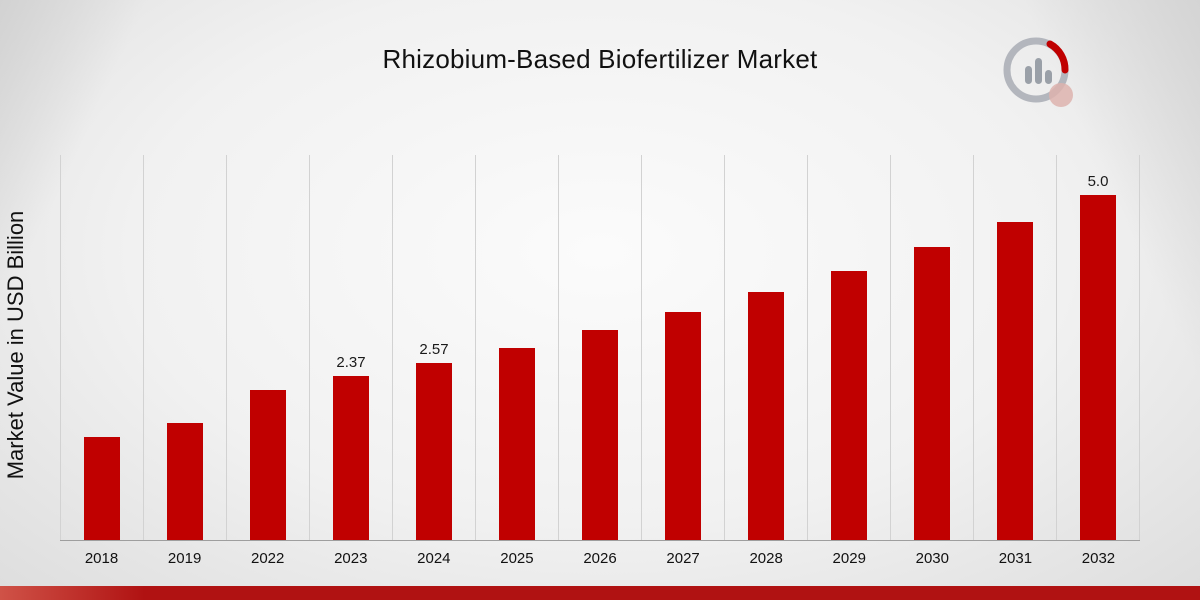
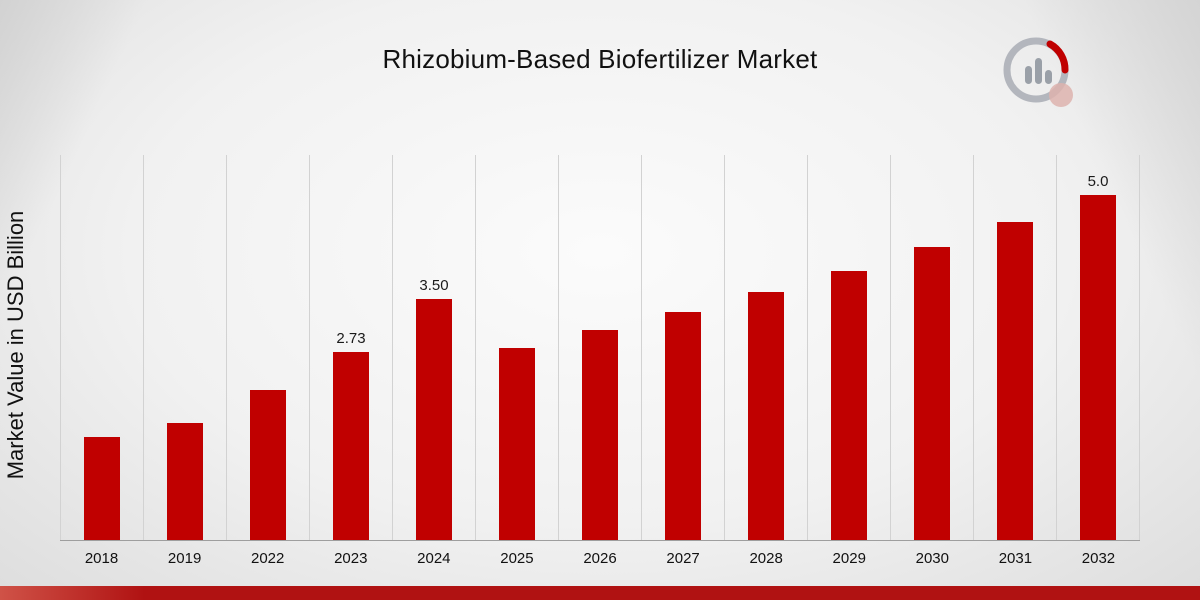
2023: 2.37 -> 2.73
2024: 2.57 -> 3.50
